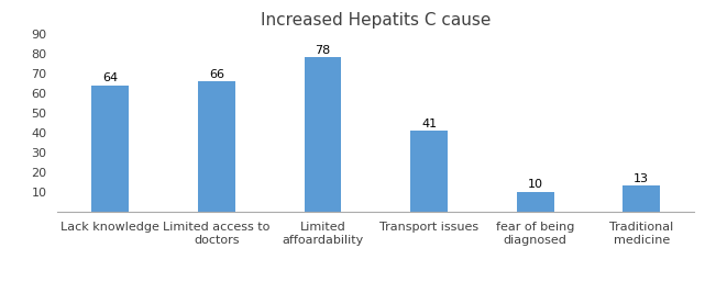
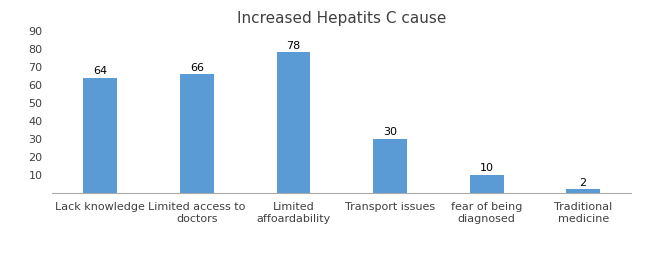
Transport issues: 41 -> 30
Traditional medicine: 13 -> 2
